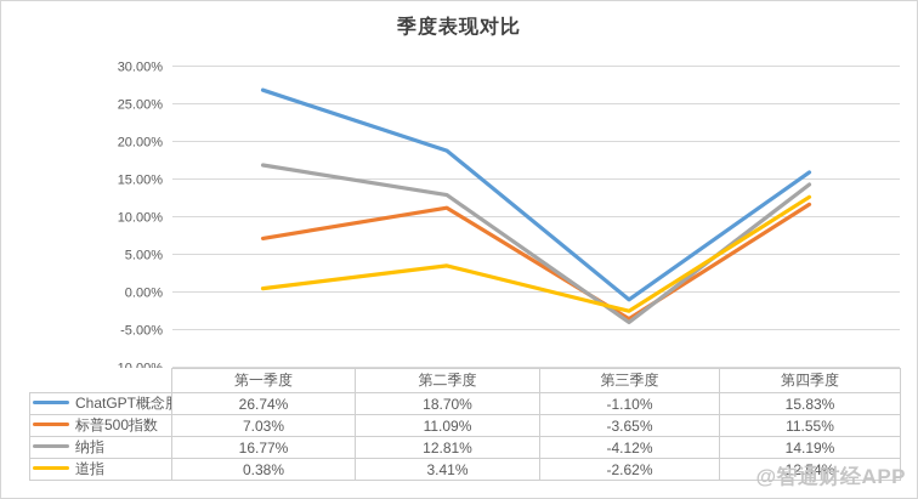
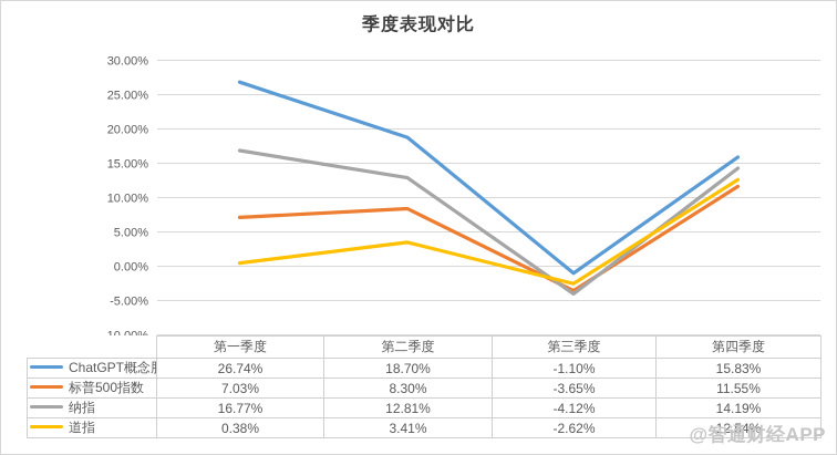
标普500指数/第二季度: 11.09% -> 8.30%
